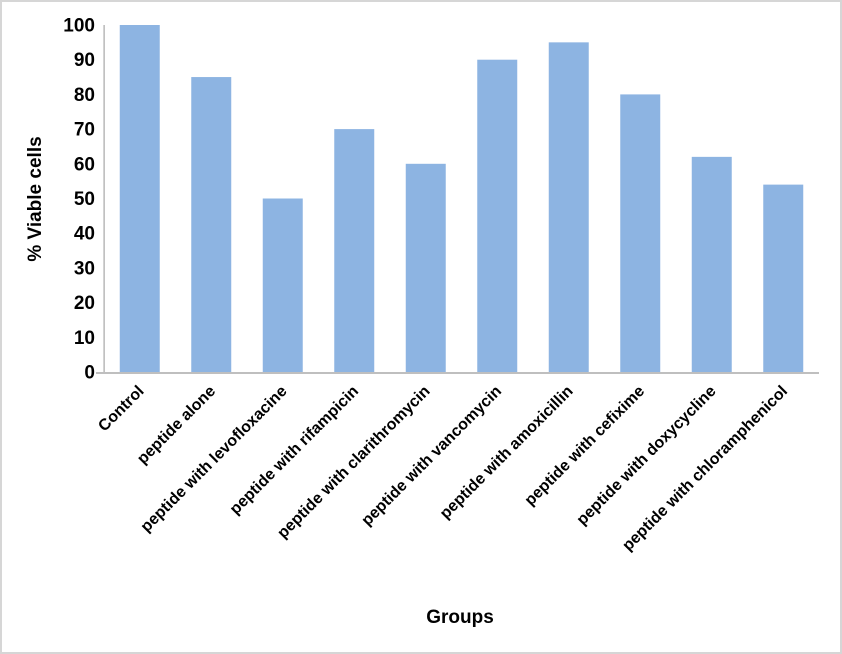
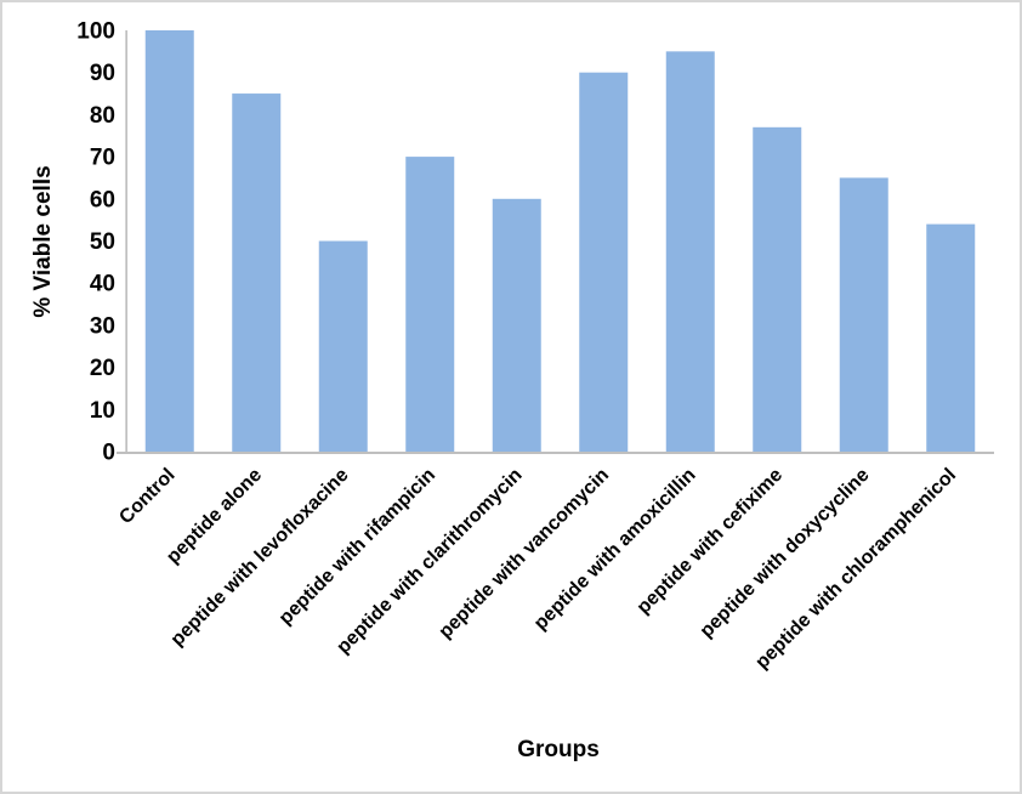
peptide with cefixime: 80 -> 77
peptide with doxycycline: 62 -> 65
